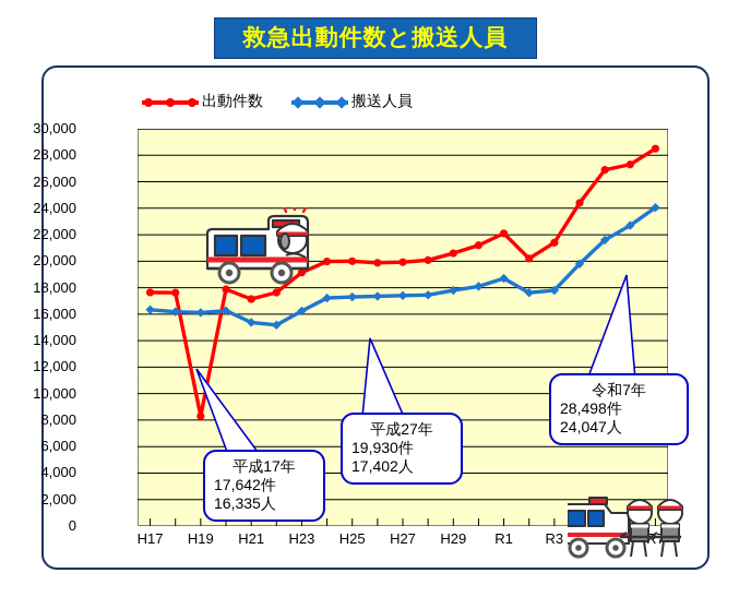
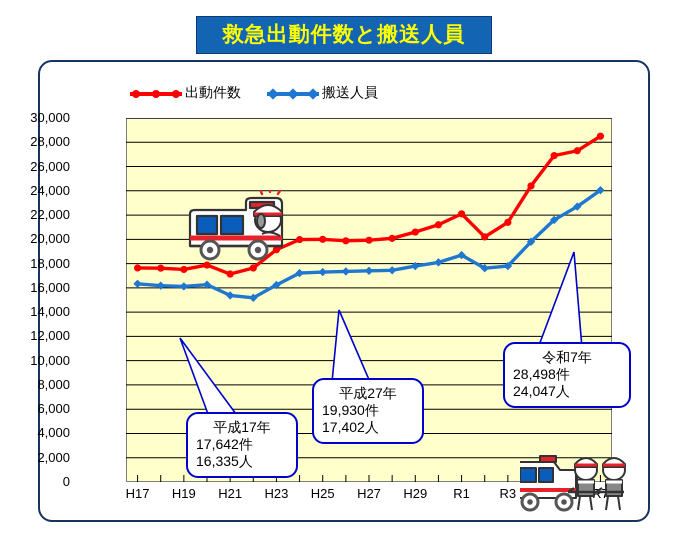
出動件数/H19: 8300 -> 17500
